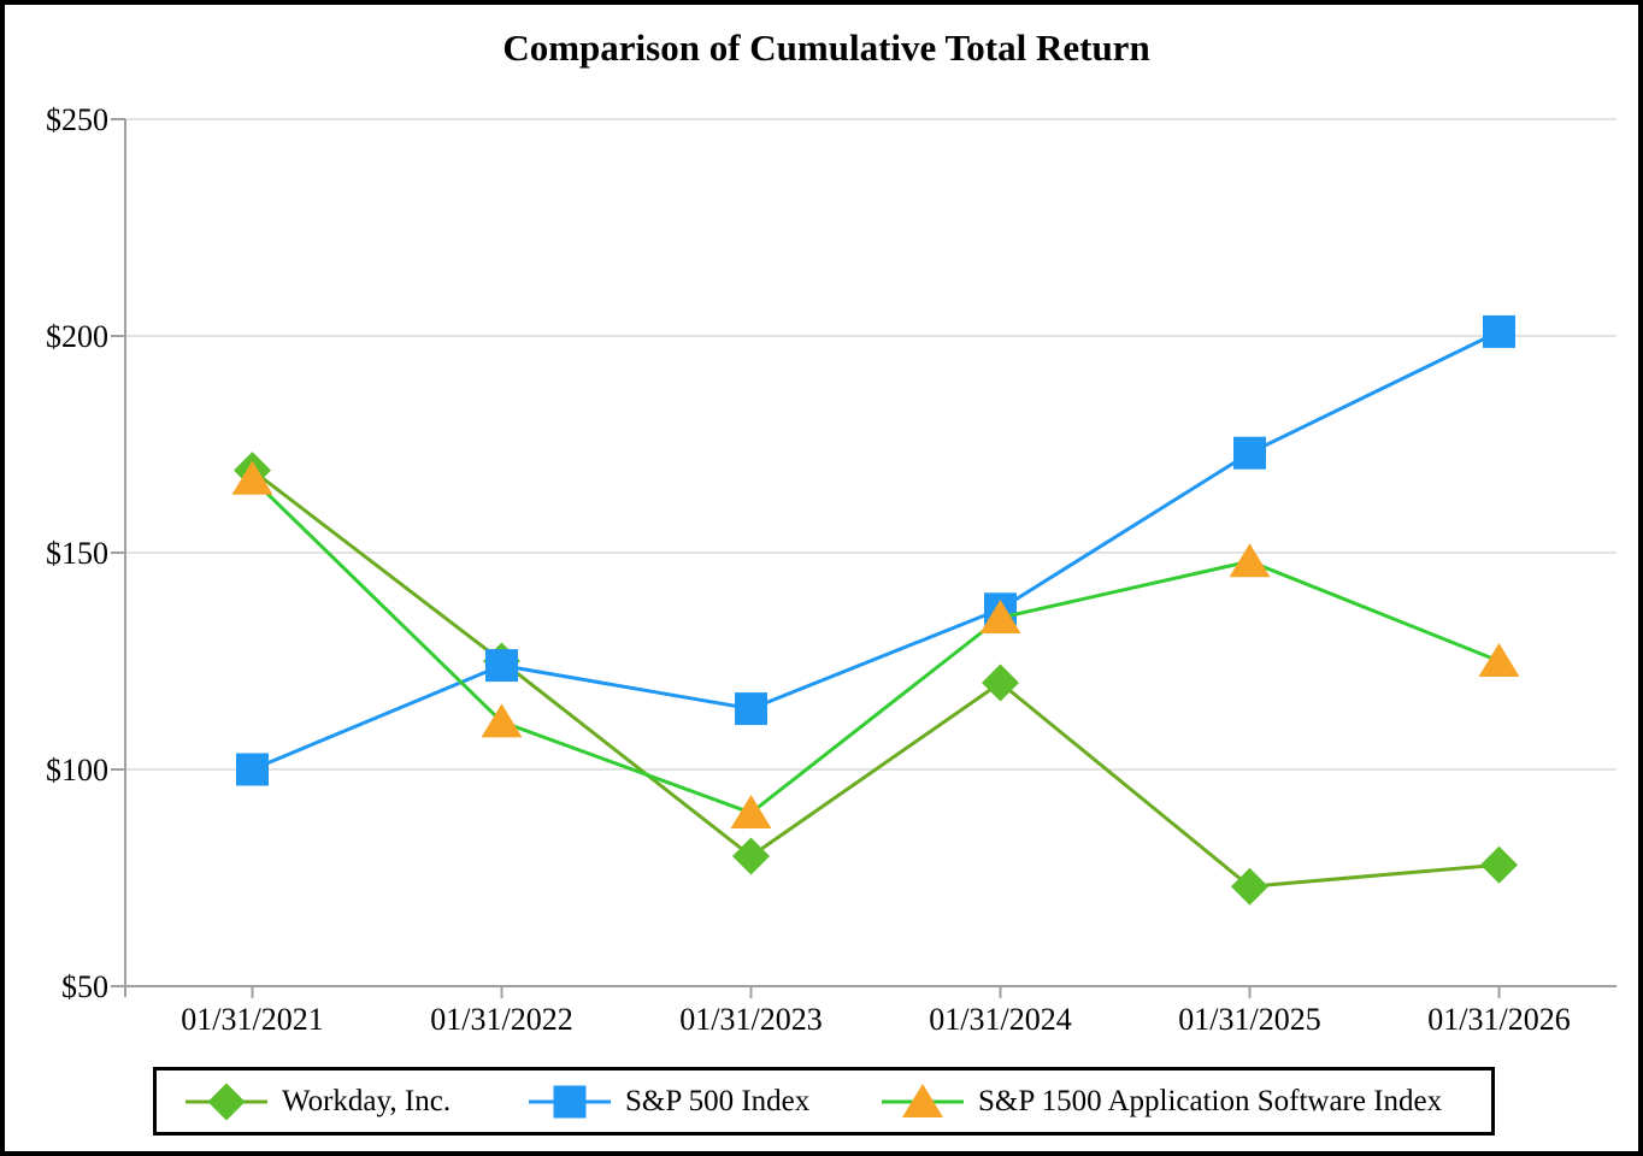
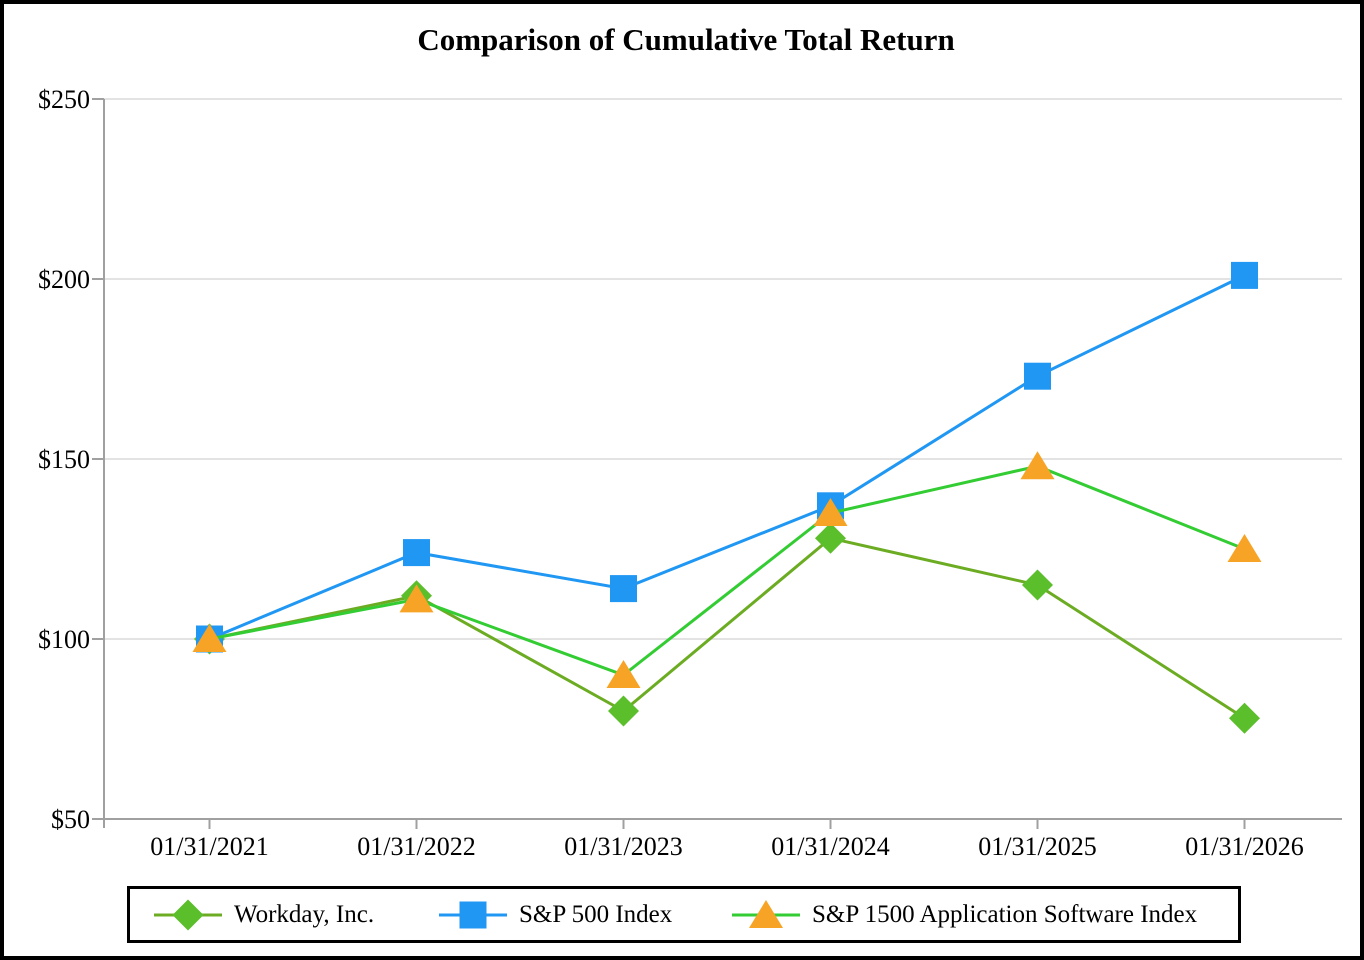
Workday, Inc./01/31/2021: $169 -> $100
S&P 1500 Application Software Index/01/31/2021: $167 -> $100
Workday, Inc./01/31/2022: $125 -> $112
Workday, Inc./01/31/2024: $120 -> $128
Workday, Inc./01/31/2025: $73 -> $115
